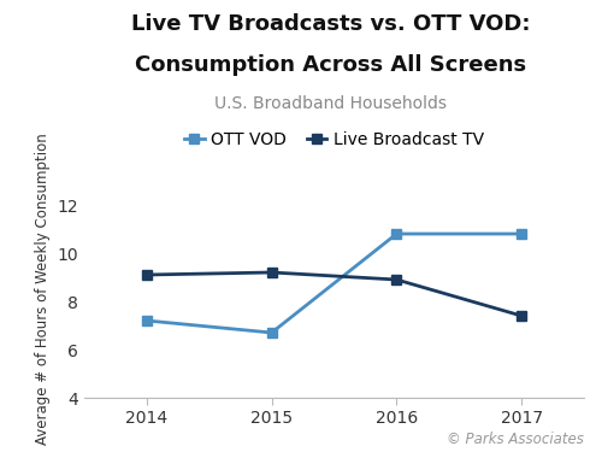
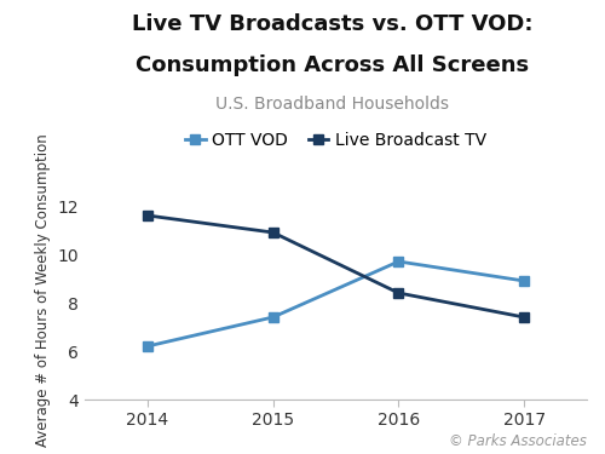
OTT VOD/2014: 7.2 -> 6.2
Live Broadcast TV/2014: 9.1 -> 11.6
OTT VOD/2015: 6.7 -> 7.4
Live Broadcast TV/2015: 9.2 -> 10.9
OTT VOD/2016: 10.8 -> 9.7
Live Broadcast TV/2016: 8.9 -> 8.4
OTT VOD/2017: 10.8 -> 8.9
